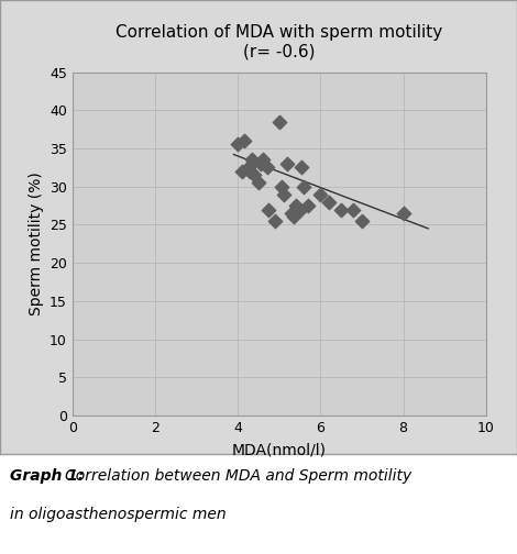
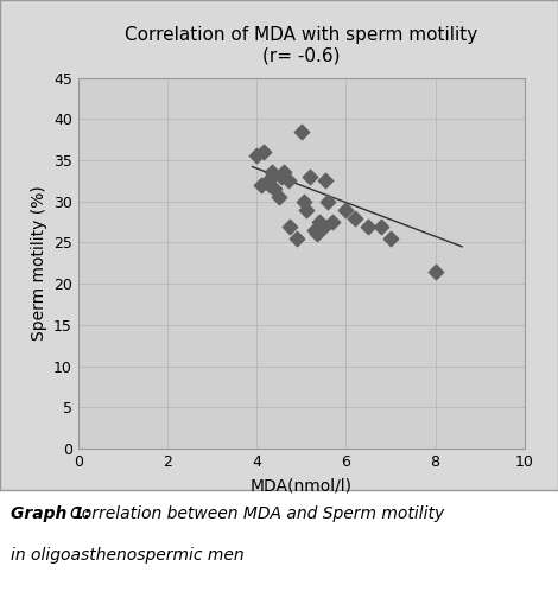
8: 26.5 -> 21.4
